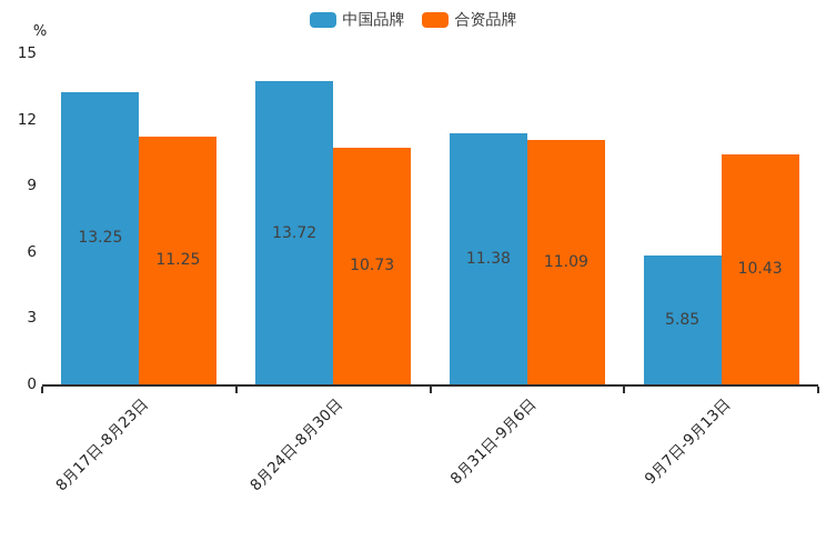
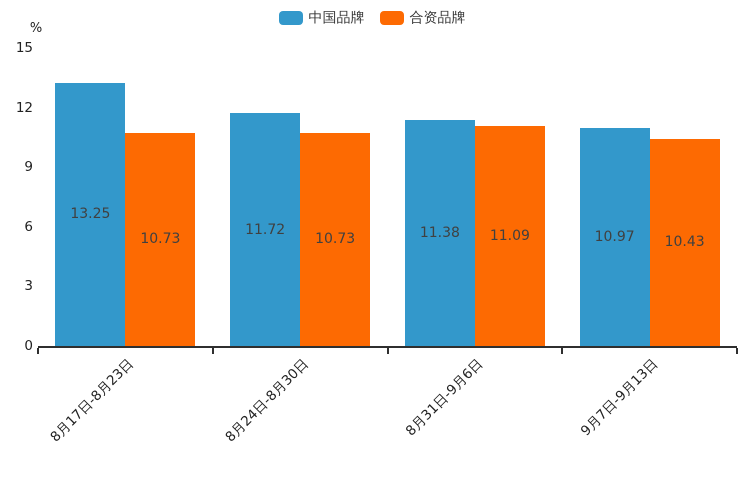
合资品牌/8月17日-8月23日: 11.25 -> 10.73
中国品牌/8月24日-8月30日: 13.72 -> 11.72
中国品牌/9月7日-9月13日: 5.85 -> 10.97
